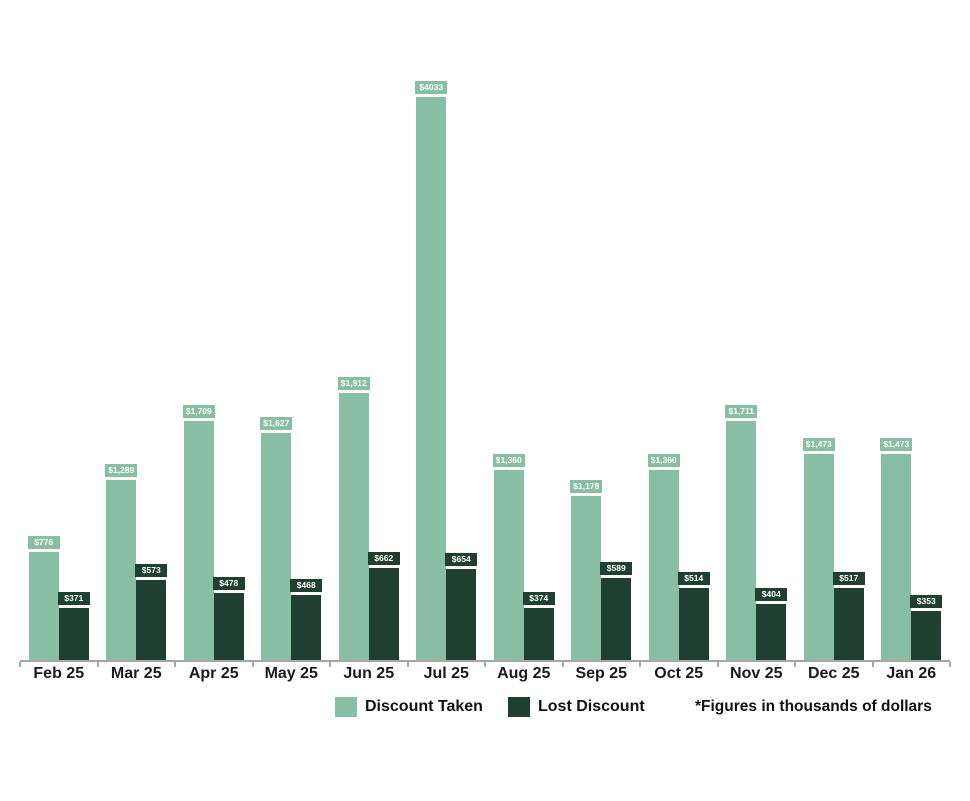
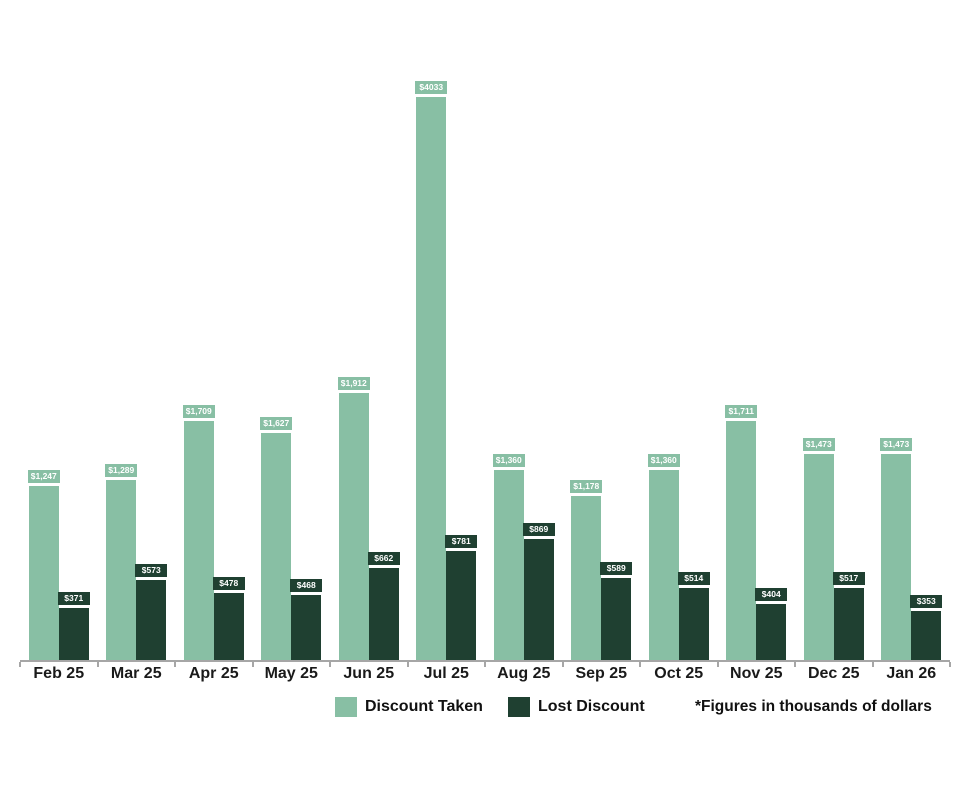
Discount Taken/Feb 25: $776 -> $1,247
Lost Discount/Jul 25: $654 -> $781
Lost Discount/Aug 25: $374 -> $869
